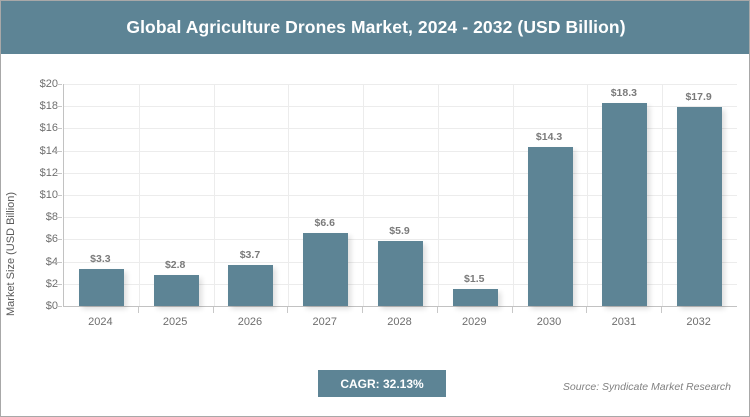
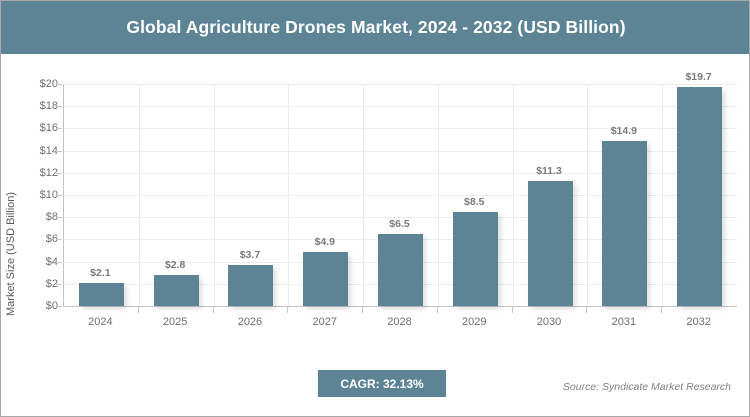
2024: $3.3 -> $2.1
2027: $6.6 -> $4.9
2028: $5.9 -> $6.5
2029: $1.5 -> $8.5
2030: $14.3 -> $11.3
2031: $18.3 -> $14.9
2032: $17.9 -> $19.7
